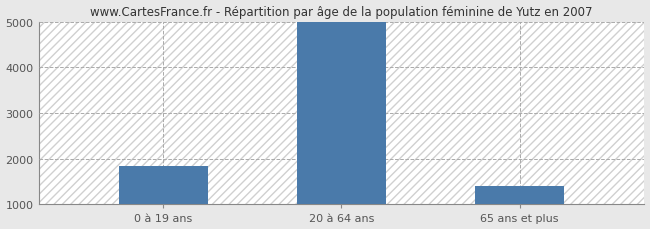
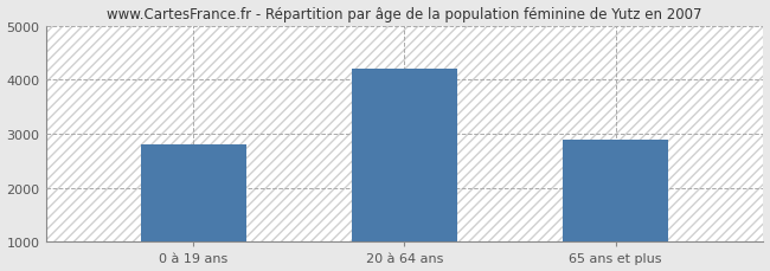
0 à 19 ans: 1850 -> 2800
20 à 64 ans: 5000 -> 4200
65 ans et plus: 1400 -> 2900
